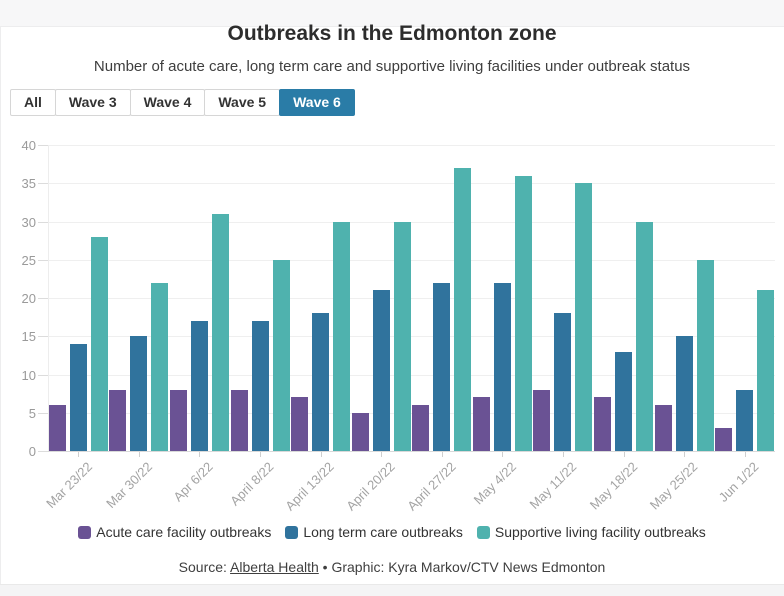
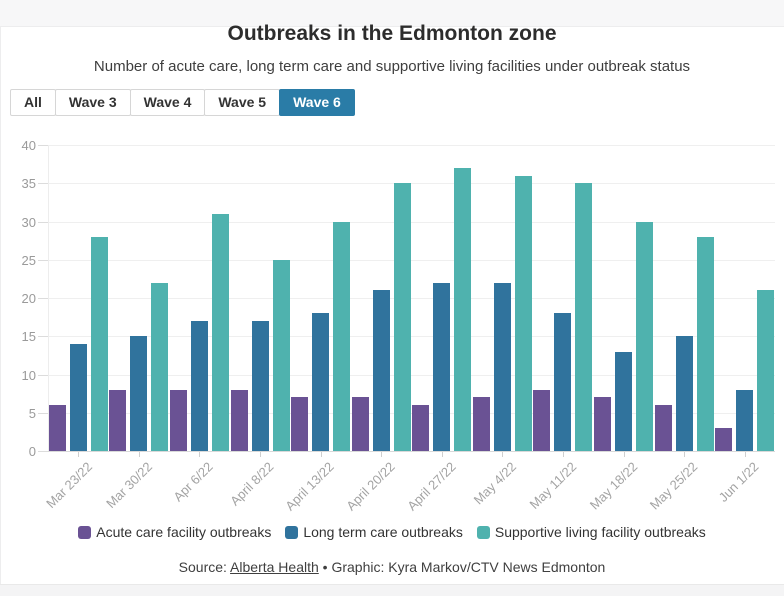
Acute care facility outbreaks/April 20/22: 5 -> 7
Supportive living facility outbreaks/April 20/22: 30 -> 35
Supportive living facility outbreaks/May 25/22: 25 -> 28
